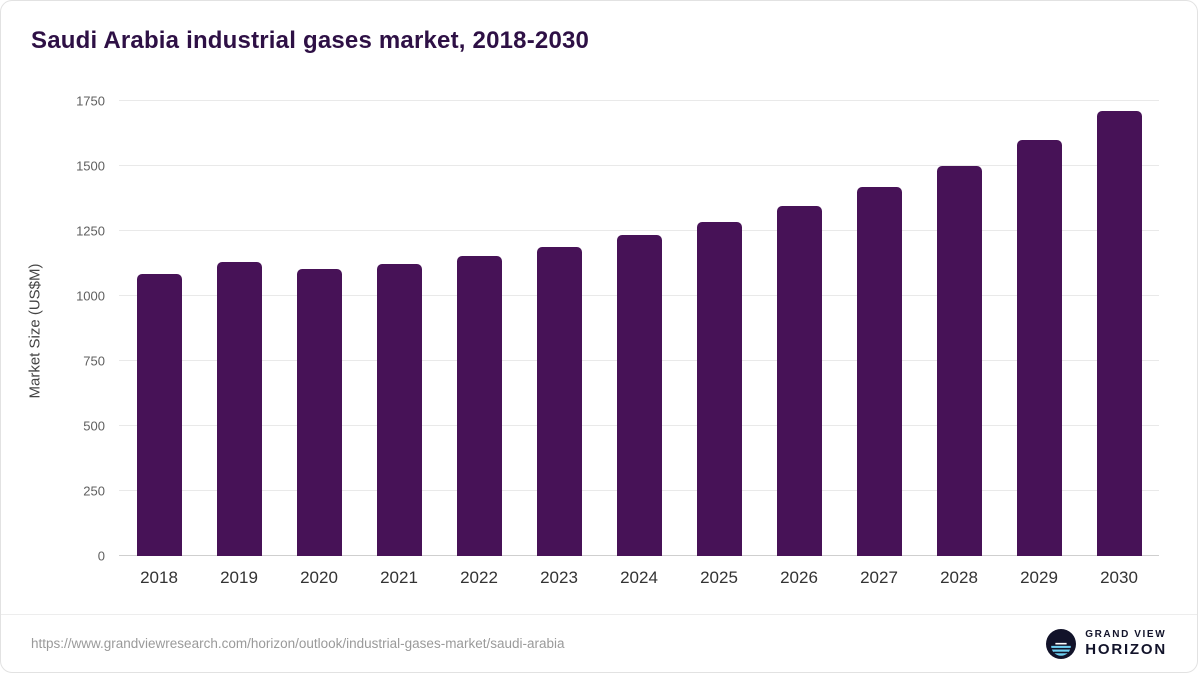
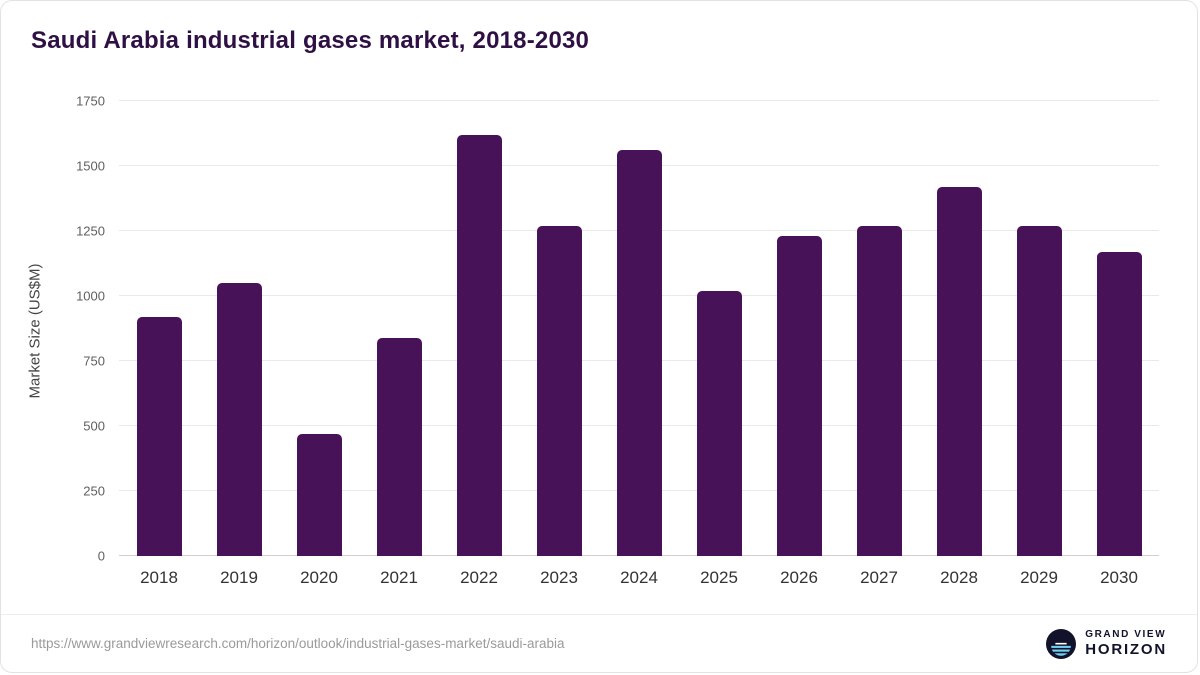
2018: 1080 -> 920
2019: 1130 -> 1050
2020: 1100 -> 470
2021: 1120 -> 840
2022: 1160 -> 1620
2023: 1190 -> 1270
2024: 1240 -> 1560
2025: 1280 -> 1020
2026: 1340 -> 1230
2027: 1420 -> 1270
2028: 1500 -> 1420
2029: 1600 -> 1270
2030: 1710 -> 1170
